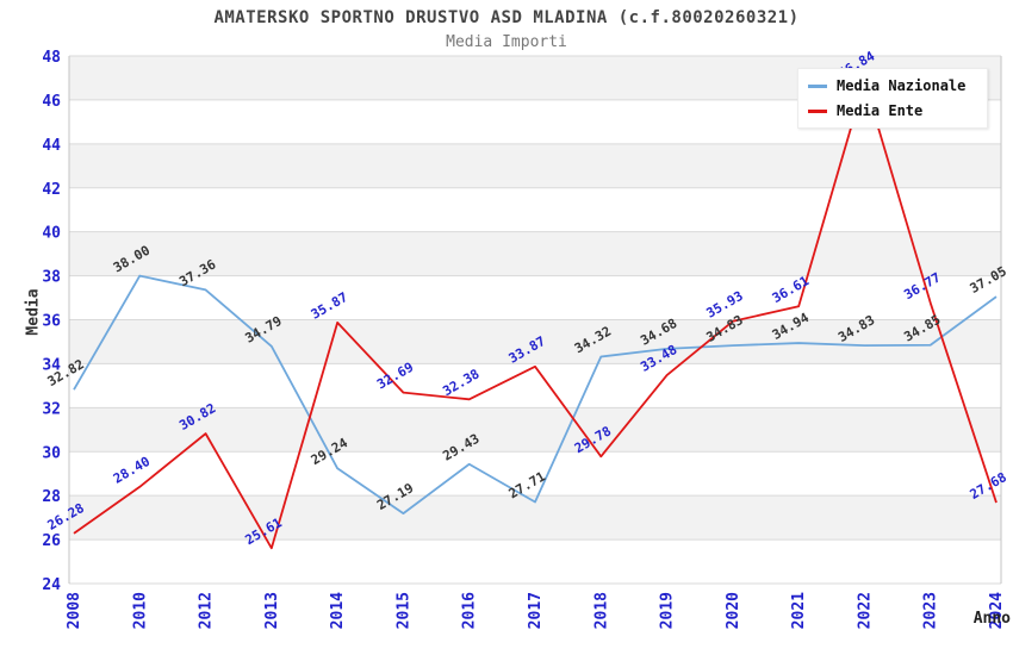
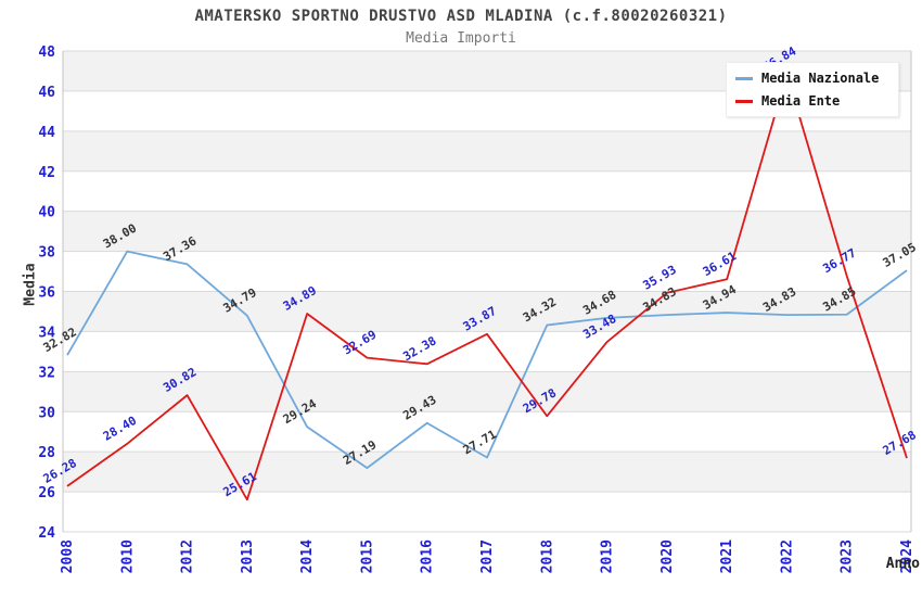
Media Ente/2014: 35.87 -> 34.89
